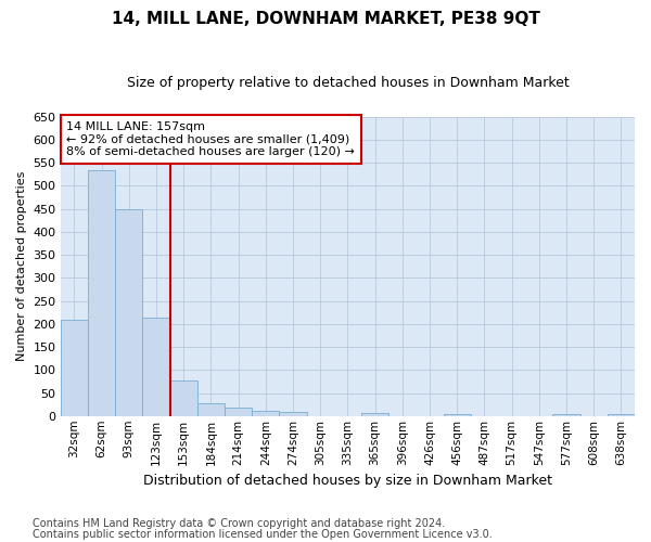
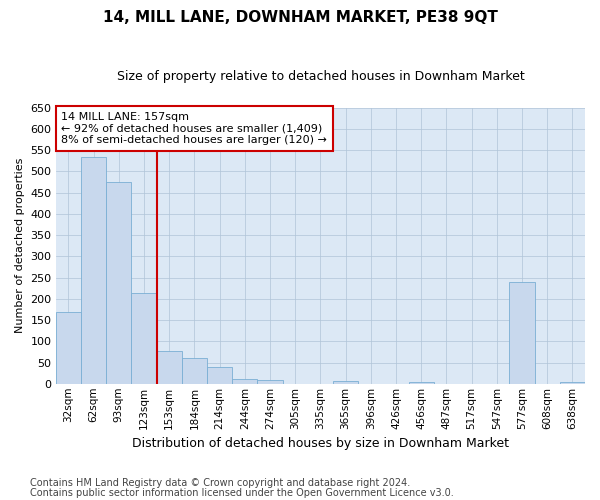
32sqm: 208 -> 170
93sqm: 450 -> 475
184sqm: 28 -> 60
214sqm: 18 -> 40
577sqm: 3 -> 240
